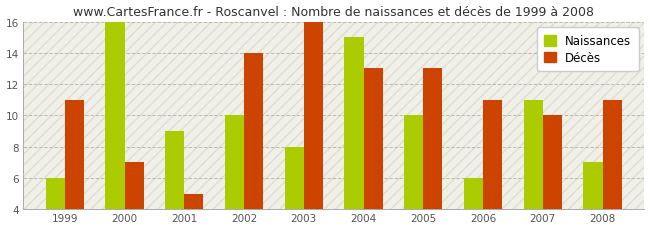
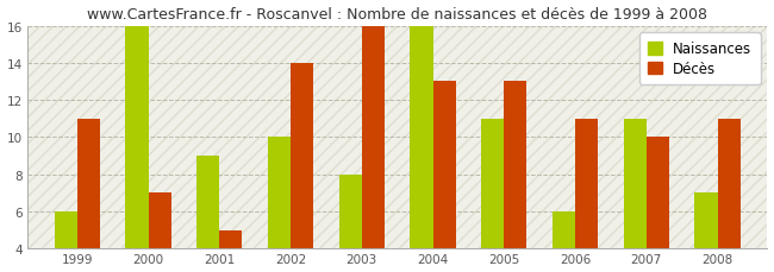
Naissances/2004: 15 -> 16
Naissances/2005: 10 -> 11
